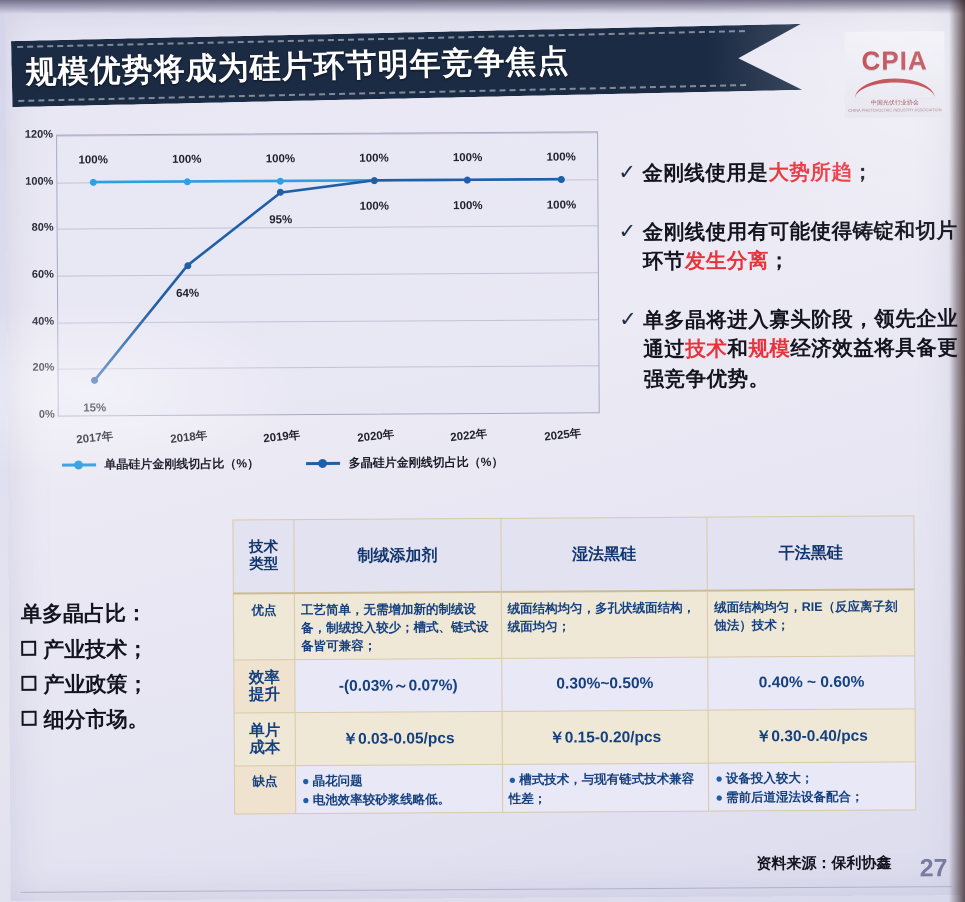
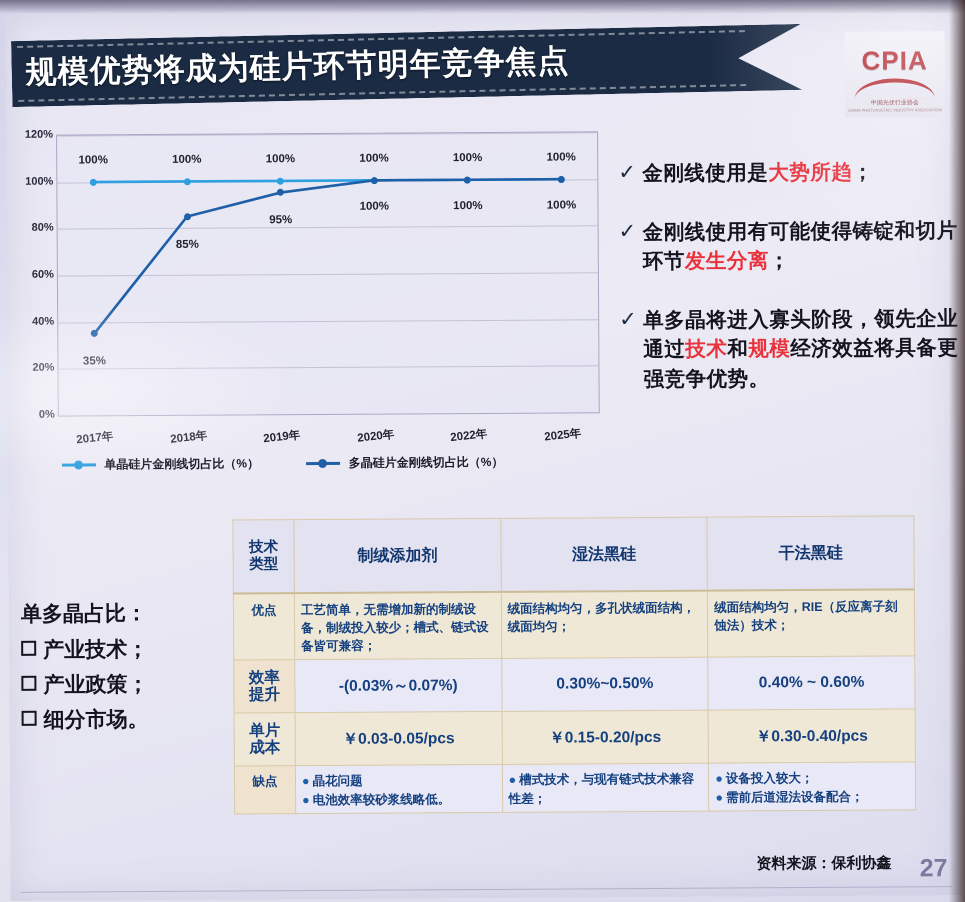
多晶硅片金刚线切占比（%）/2017年: 15% -> 35%
多晶硅片金刚线切占比（%）/2018年: 64% -> 85%
